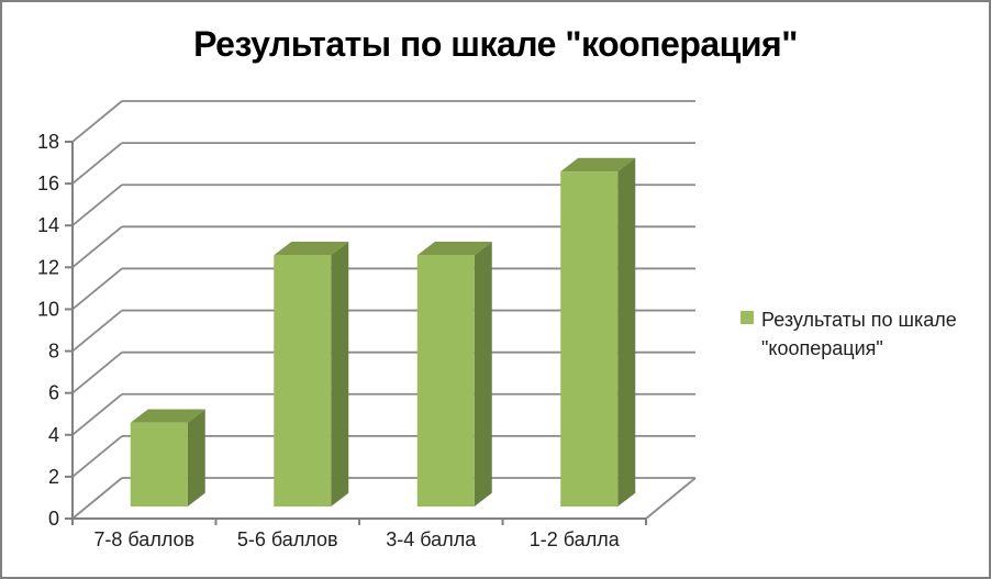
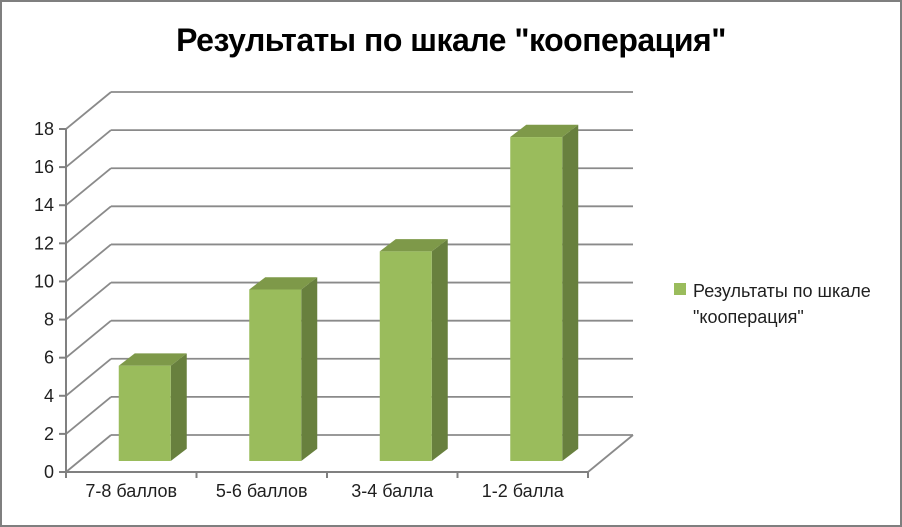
7-8 баллов: 4 -> 5
5-6 баллов: 12 -> 9
3-4 балла: 12 -> 11
1-2 балла: 16 -> 17
